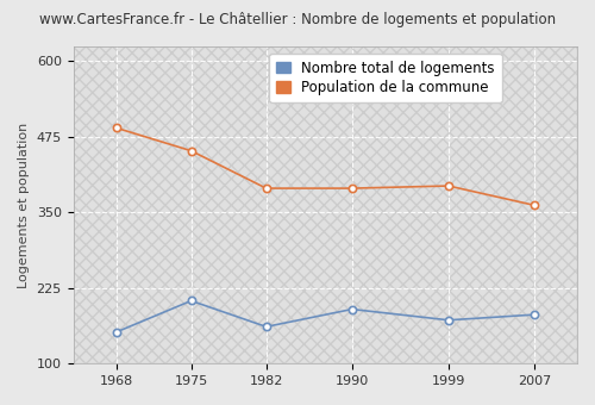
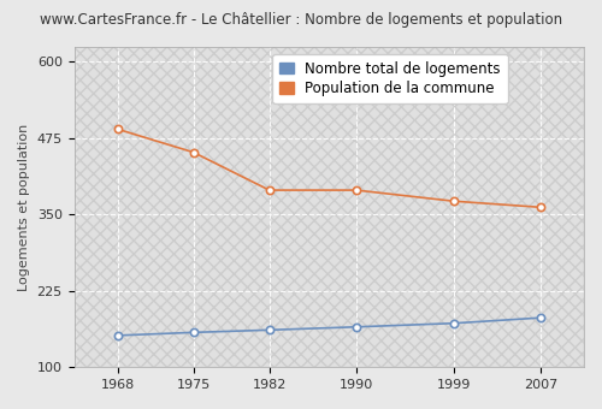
Nombre total de logements/1975: 204 -> 157
Nombre total de logements/1990: 190 -> 166
Population de la commune/1999: 394 -> 372
